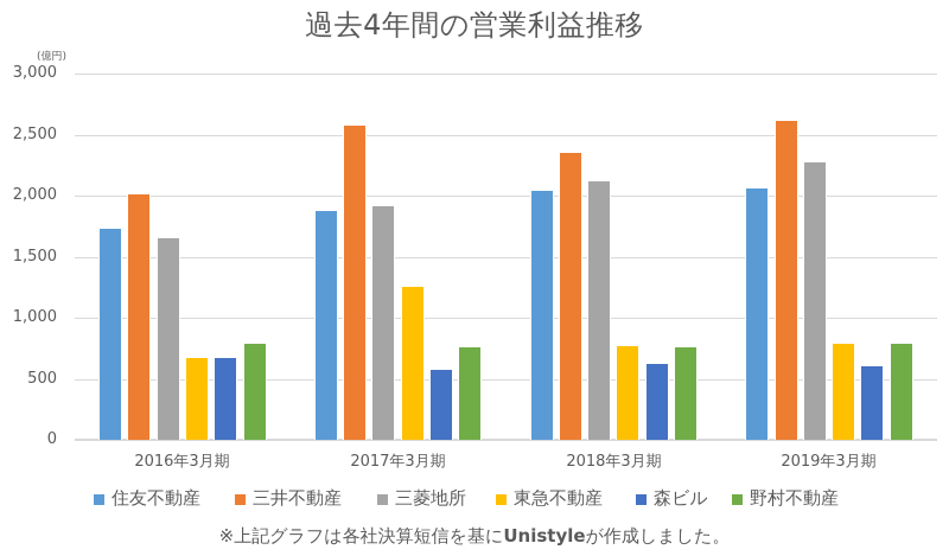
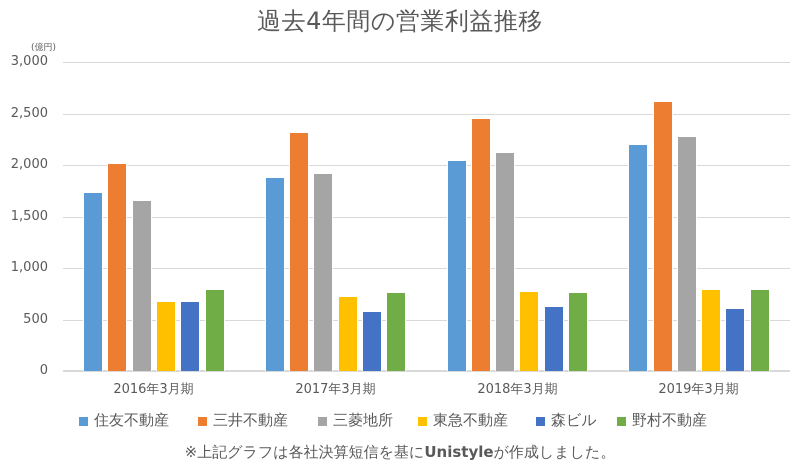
三井不動産/2017年3月期: 2580 -> 2320
東急不動産/2017年3月期: 1260 -> 730
三井不動産/2018年3月期: 2360 -> 2460
住友不動産/2019年3月期: 2070 -> 2200
